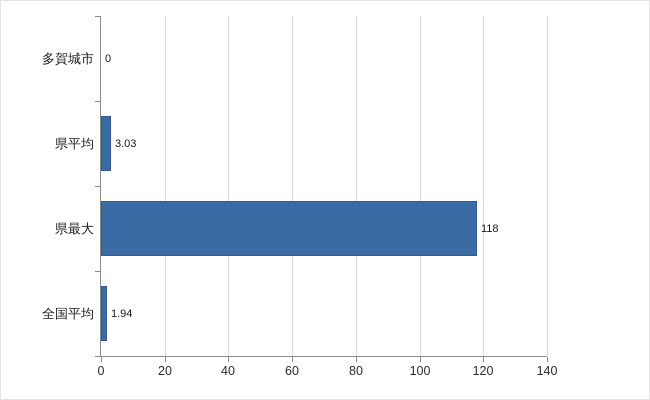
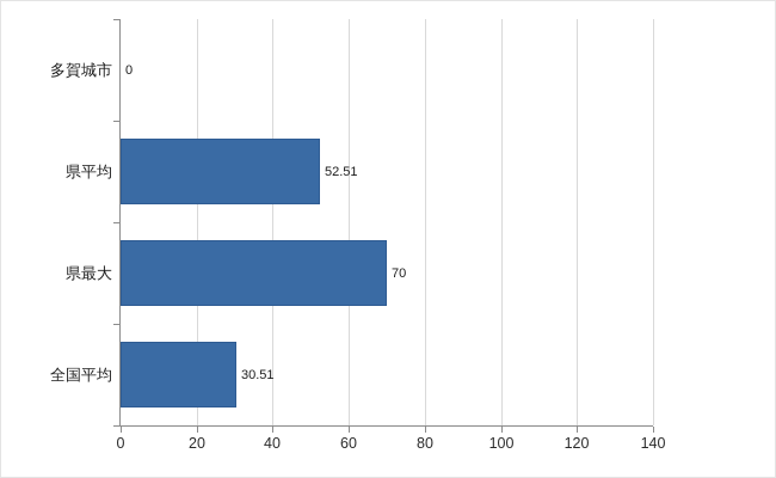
県平均: 3.03 -> 52.51
県最大: 118 -> 70
全国平均: 1.94 -> 30.51
